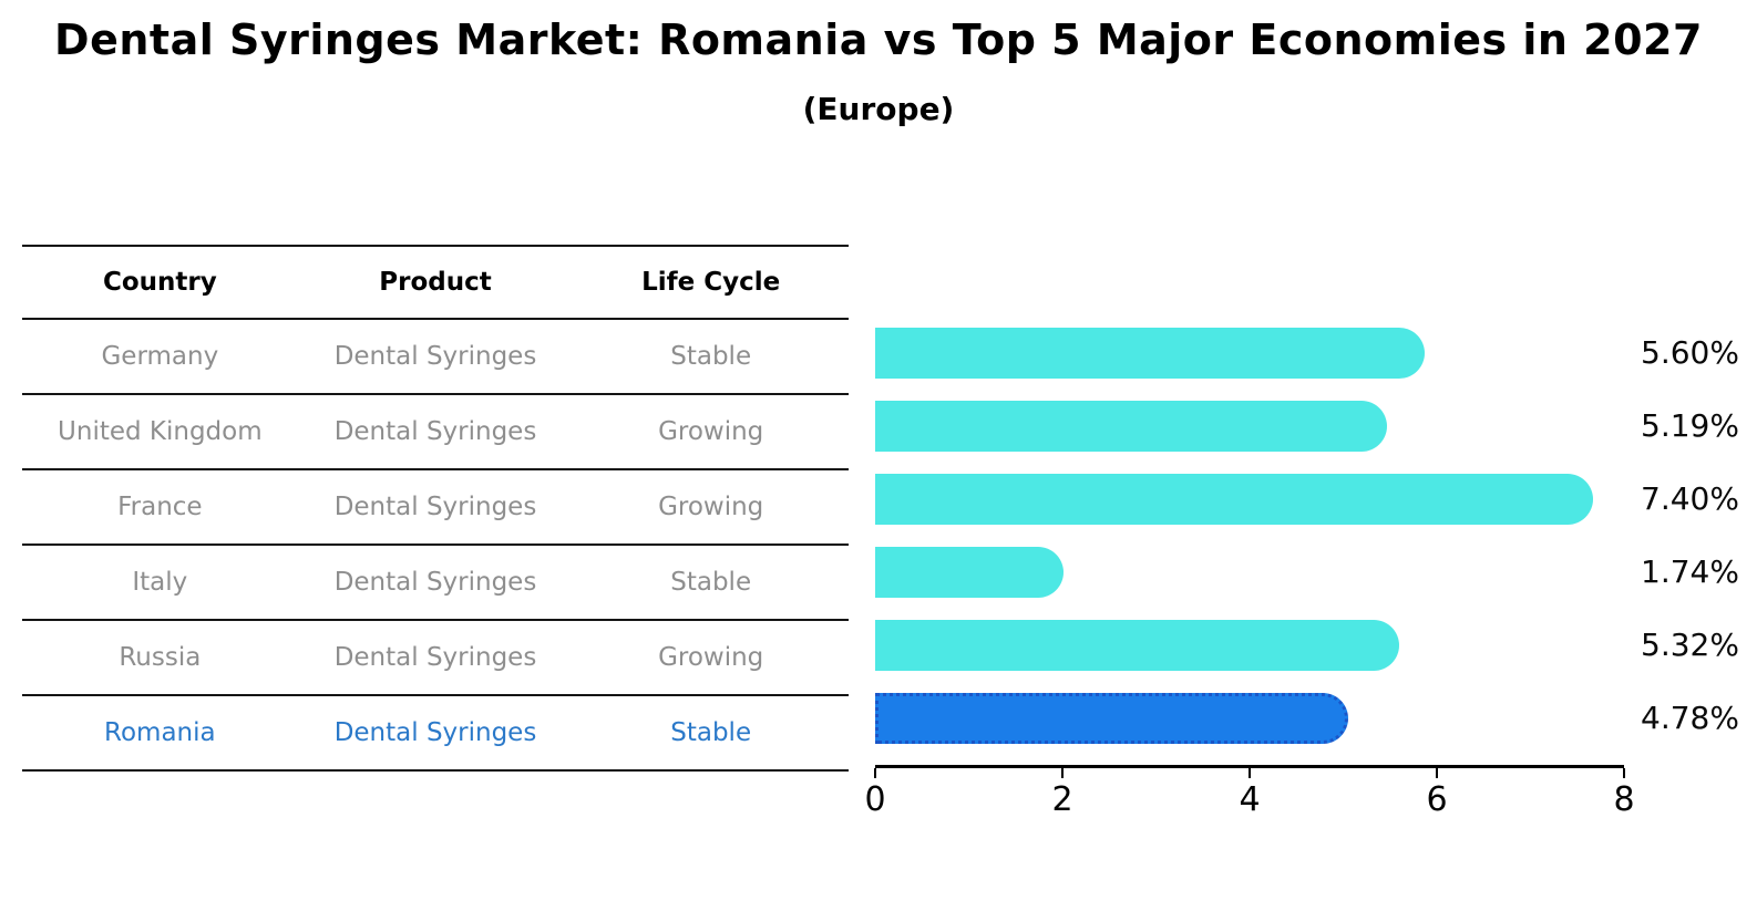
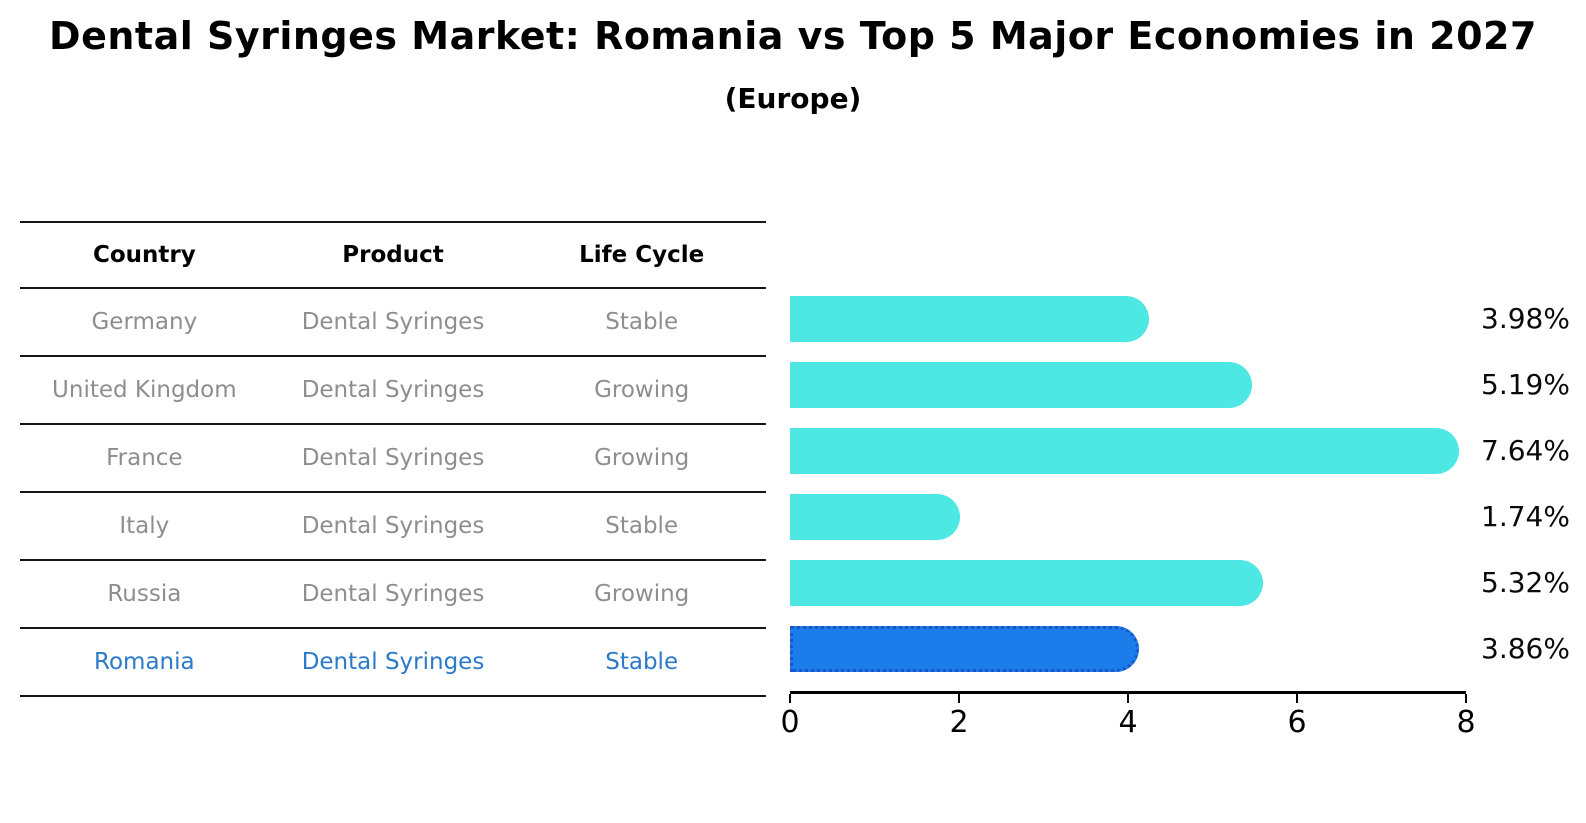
Germany: 5.60% -> 3.98%
France: 7.40% -> 7.64%
Romania: 4.78% -> 3.86%
